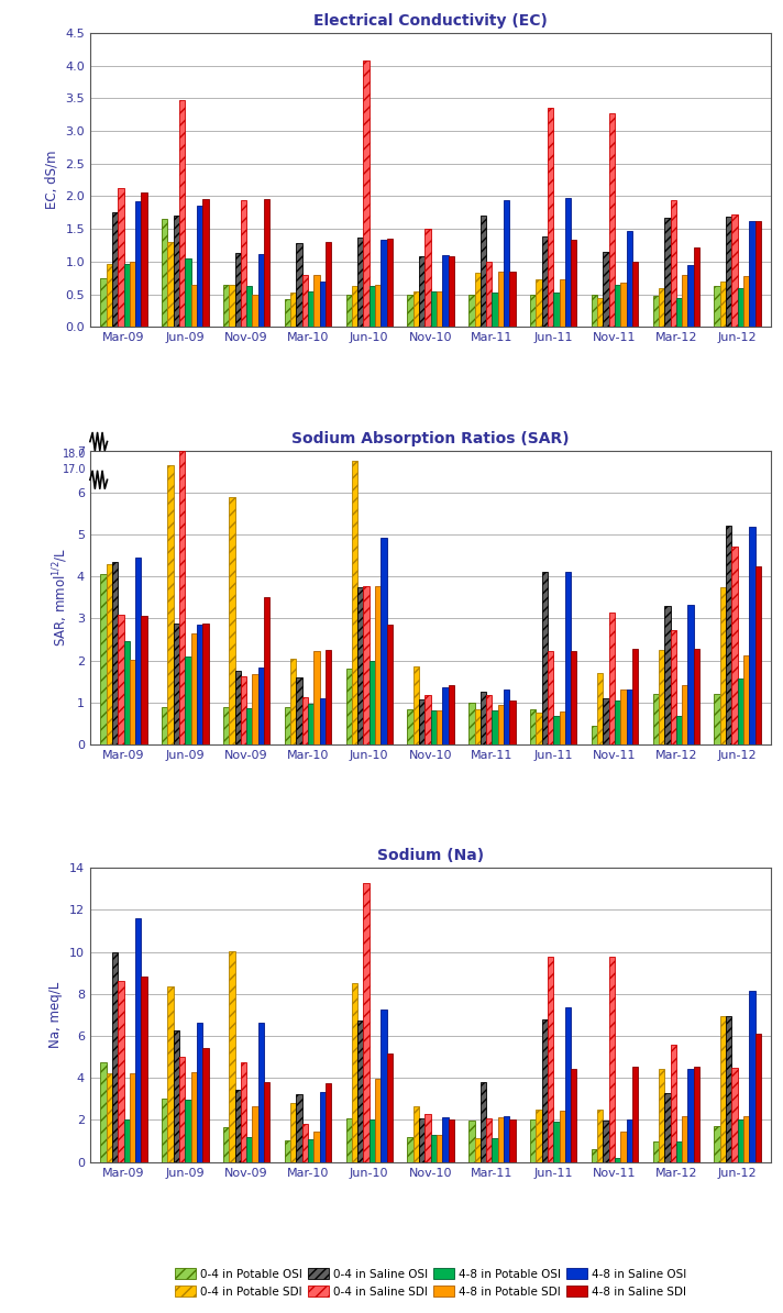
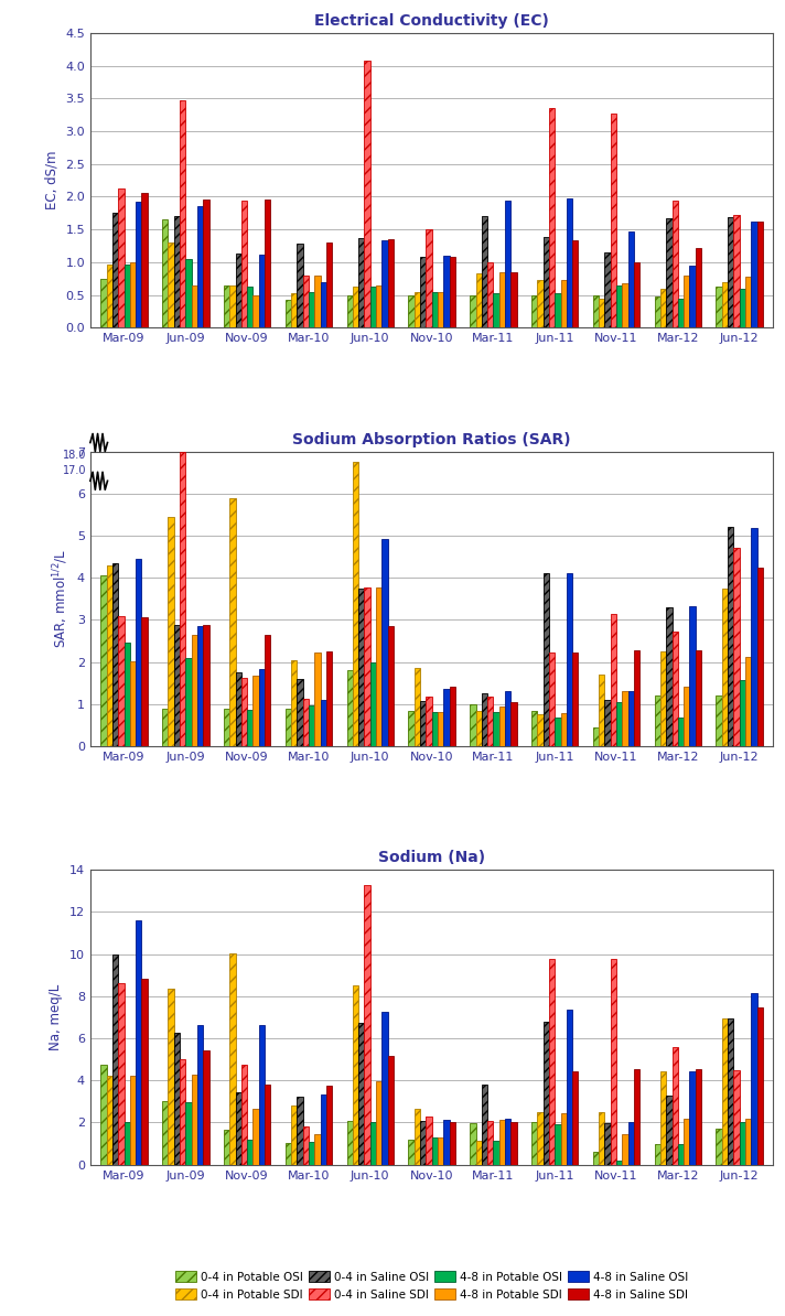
Sodium Absorption Ratios (SAR)/0-4 in Potable SDI/Jun-09: 6.65 -> 5.45
Sodium Absorption Ratios (SAR)/4-8 in Saline SDI/Nov-09: 3.50 -> 2.65
Sodium (Na)/4-8 in Saline SDI/Jun-12: 6.1 -> 7.5
